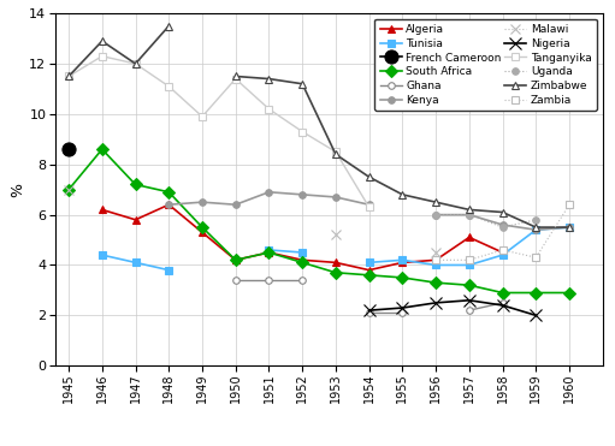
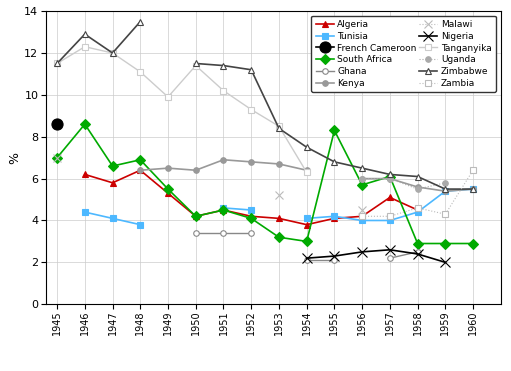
South Africa/1947: 7.2 -> 6.6
South Africa/1953: 3.7 -> 3.2
South Africa/1954: 3.6 -> 3.0
South Africa/1955: 3.5 -> 8.3
South Africa/1956: 3.3 -> 5.7
South Africa/1957: 3.2 -> 6.1
